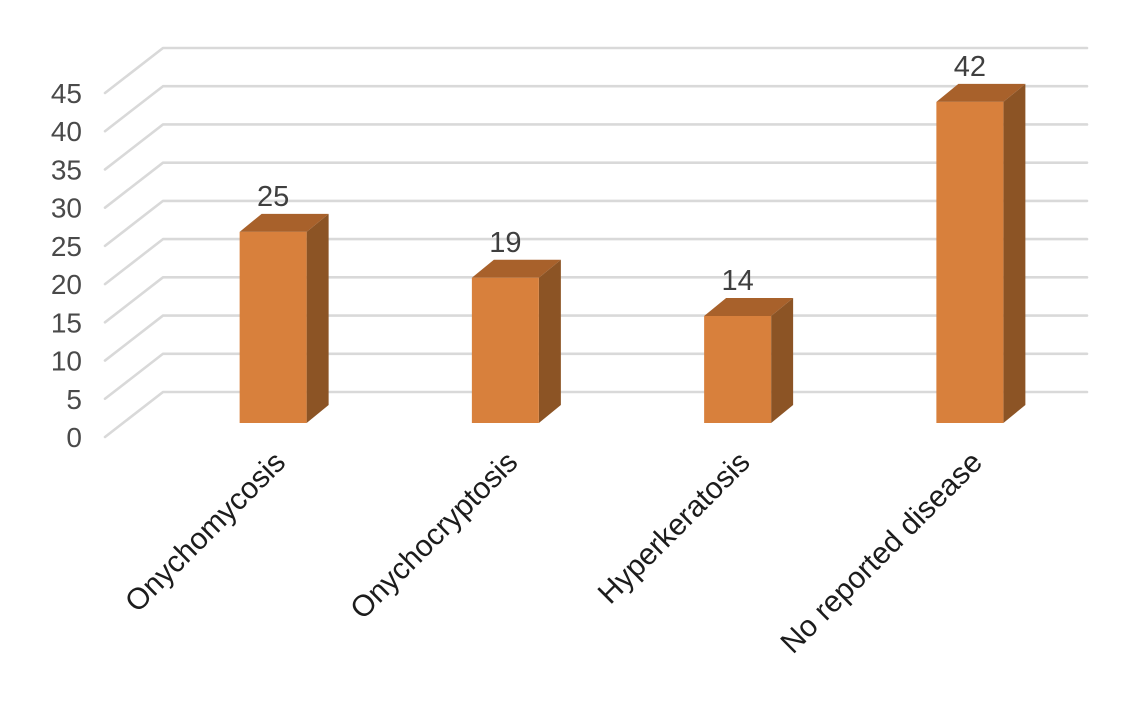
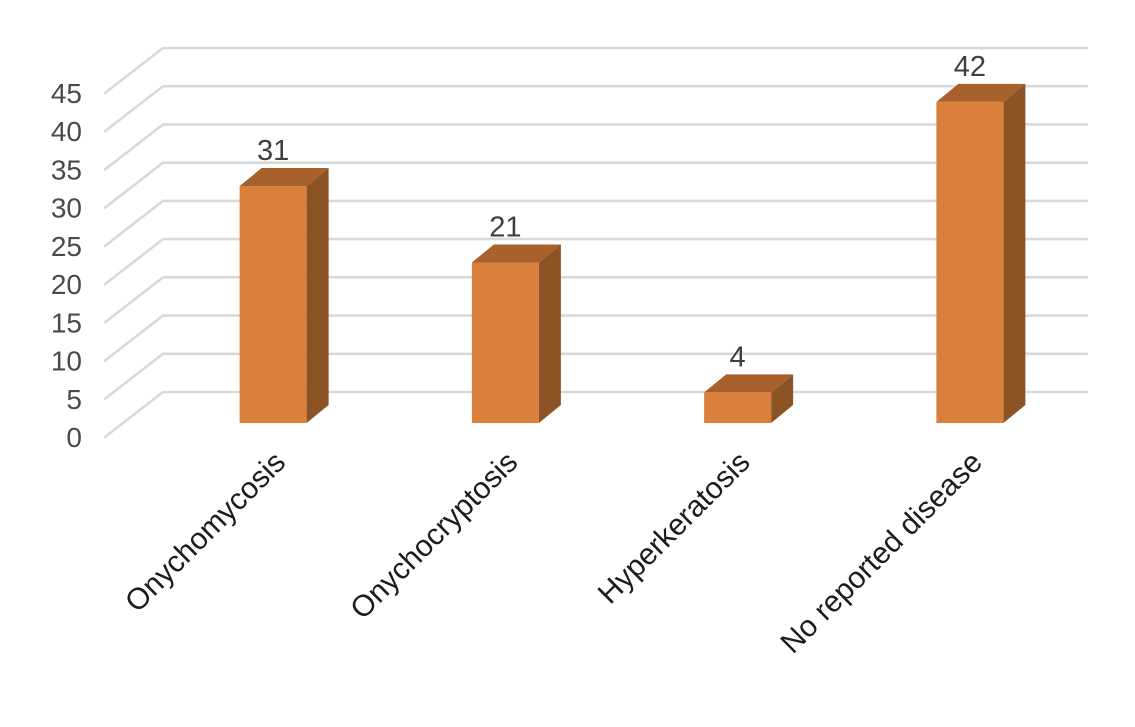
Onychomycosis: 25 -> 31
Onychocryptosis: 19 -> 21
Hyperkeratosis: 14 -> 4
